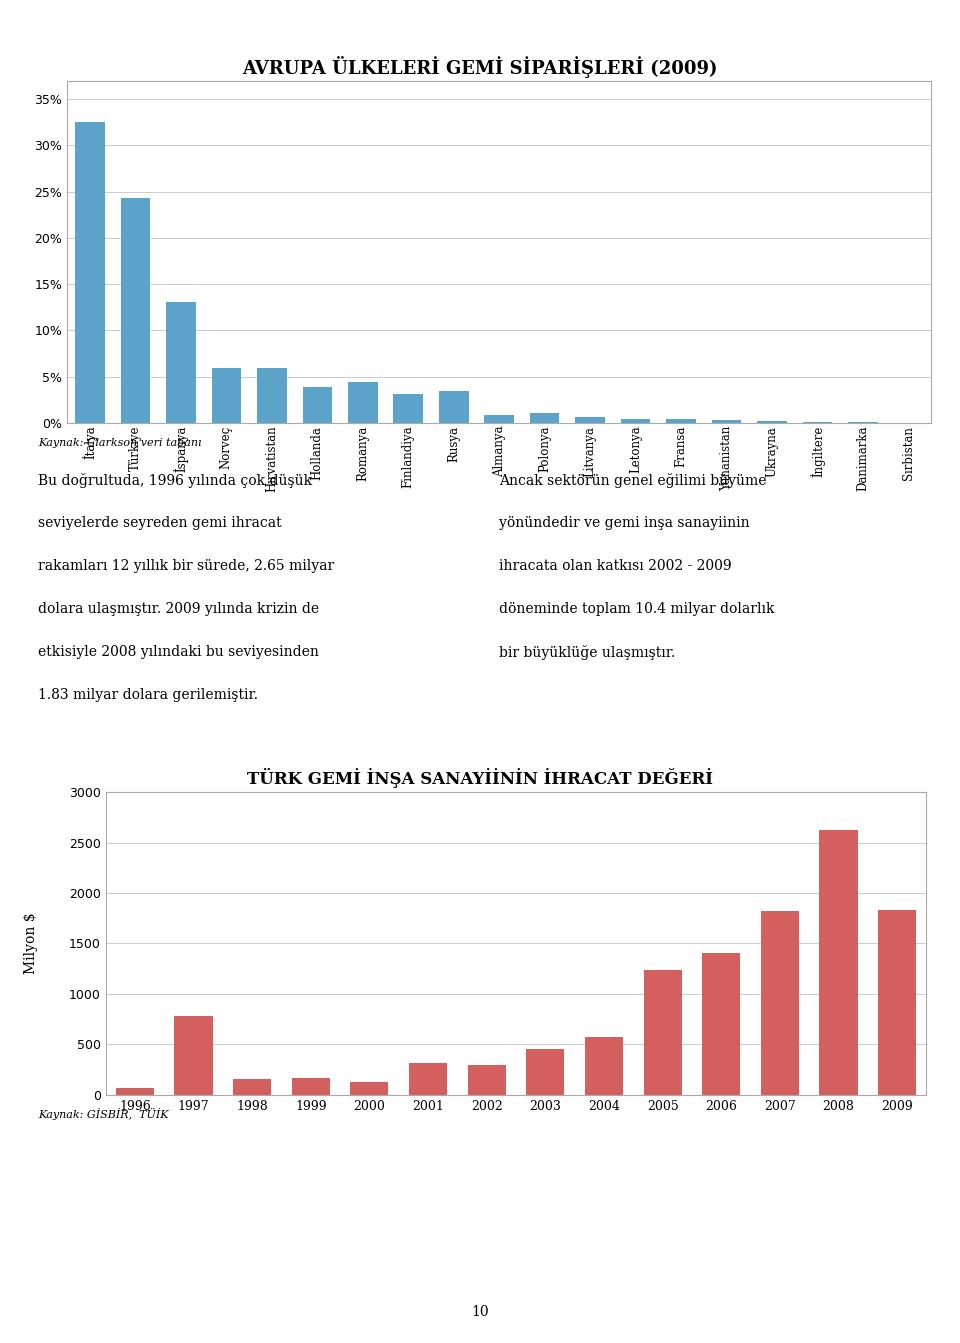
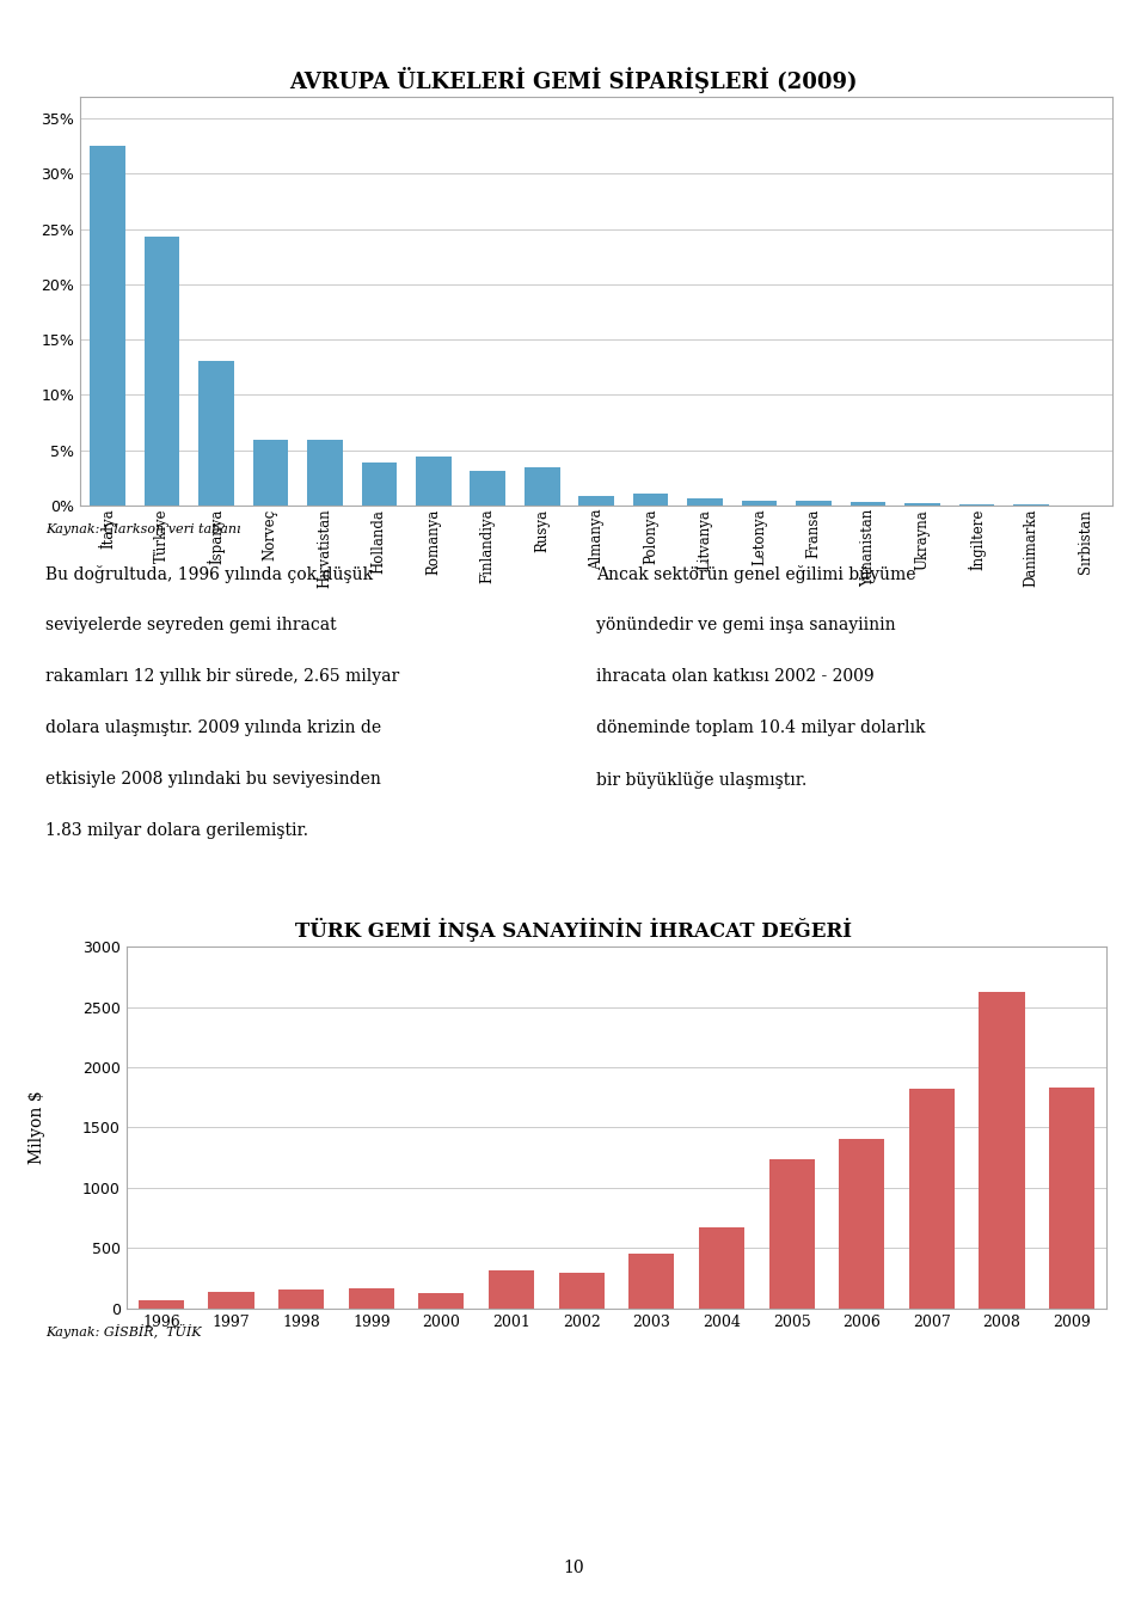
1997: 780 -> 130
2004: 570 -> 670
